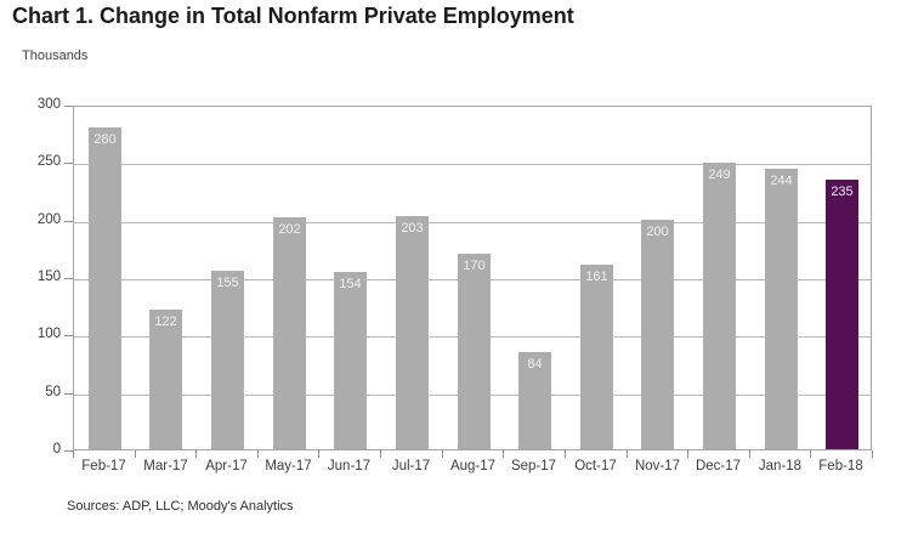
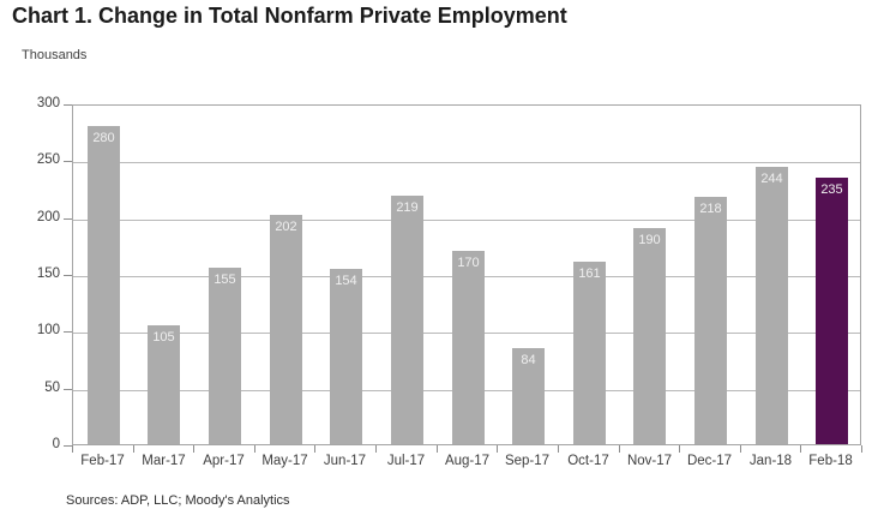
Mar-17: 122 -> 105
Jul-17: 203 -> 219
Nov-17: 200 -> 190
Dec-17: 249 -> 218
